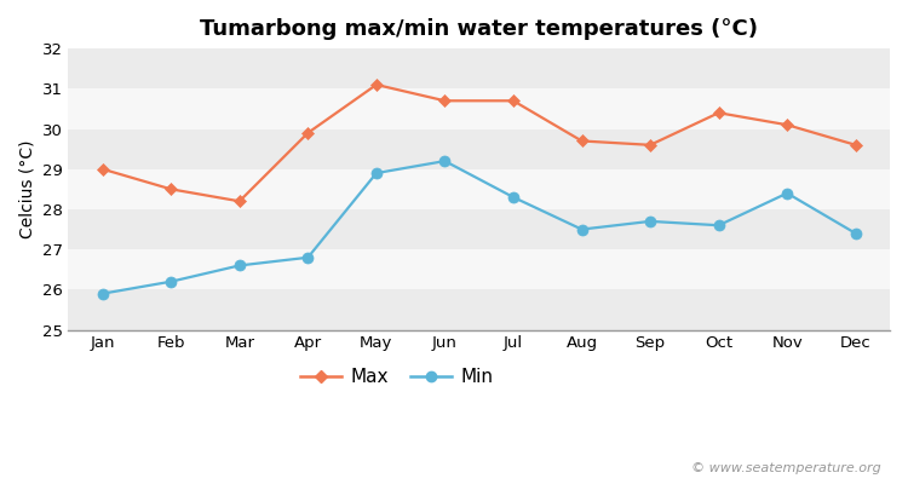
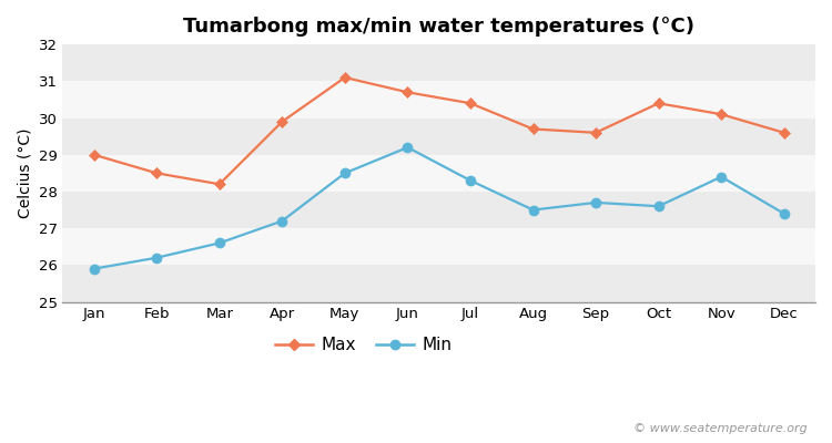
Min/Apr: 26.8 -> 27.2
Min/May: 28.9 -> 28.5
Max/Jul: 30.7 -> 30.4
